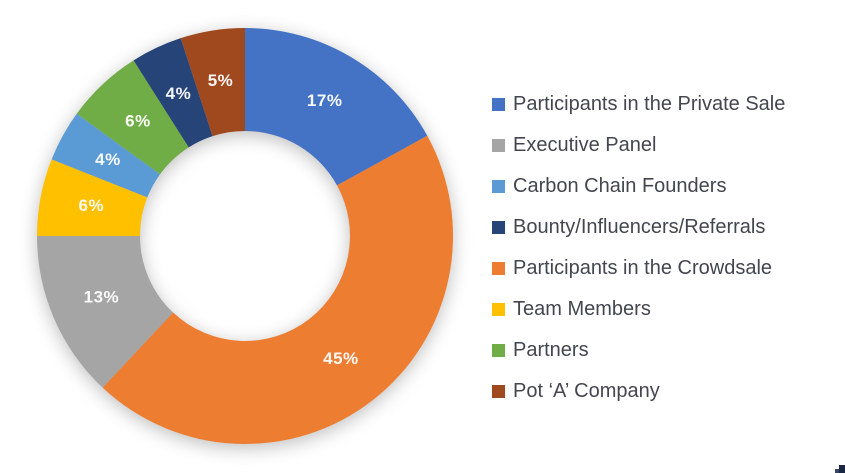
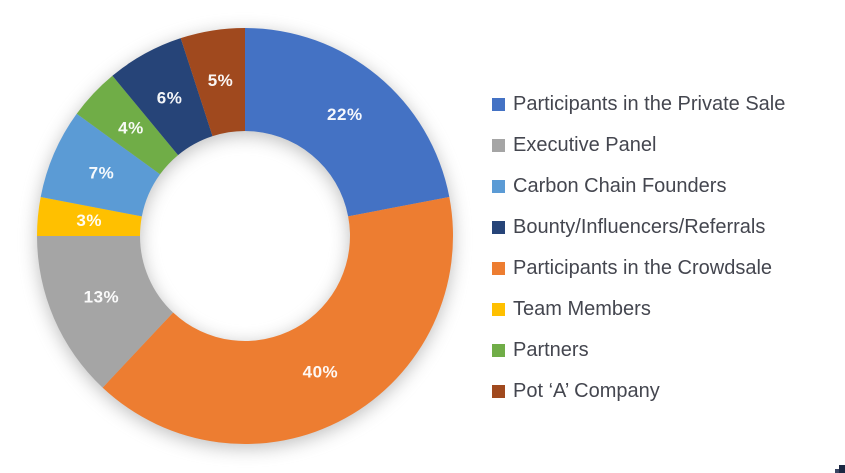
Participants in the Private Sale: 17% -> 22%
Participants in the Crowdsale: 45% -> 40%
Team Members: 6% -> 3%
Carbon Chain Founders: 4% -> 7%
Partners: 6% -> 4%
Bounty/Influencers/Referrals: 4% -> 6%
